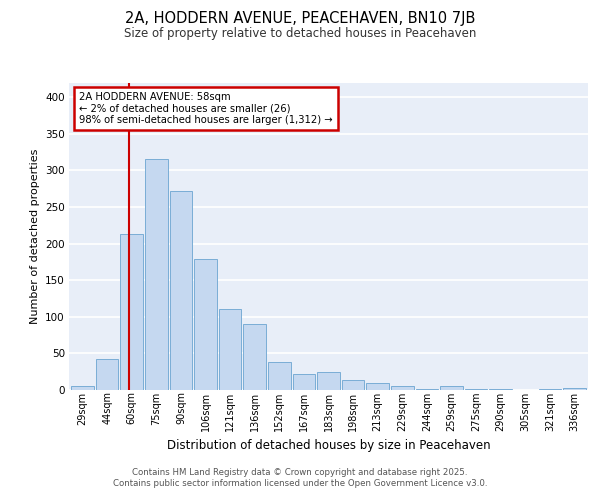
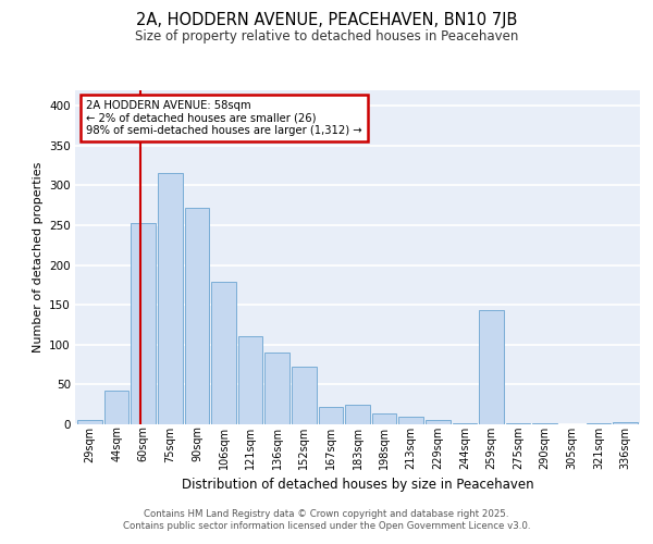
60sqm: 213 -> 252
152sqm: 38 -> 72
259sqm: 5 -> 144
